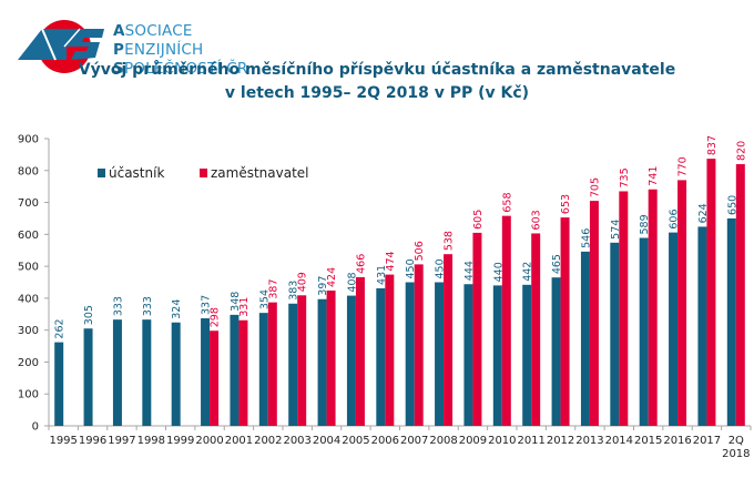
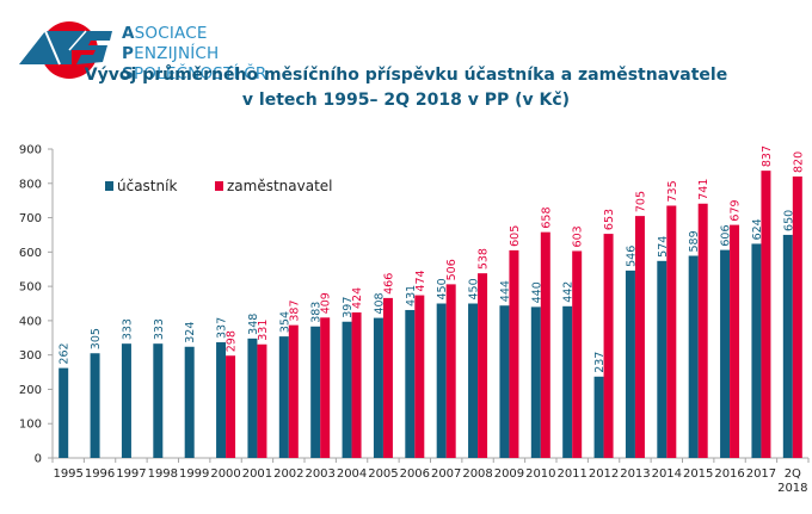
účastník/2012: 465 -> 237
zaměstnavatel/2016: 770 -> 679
